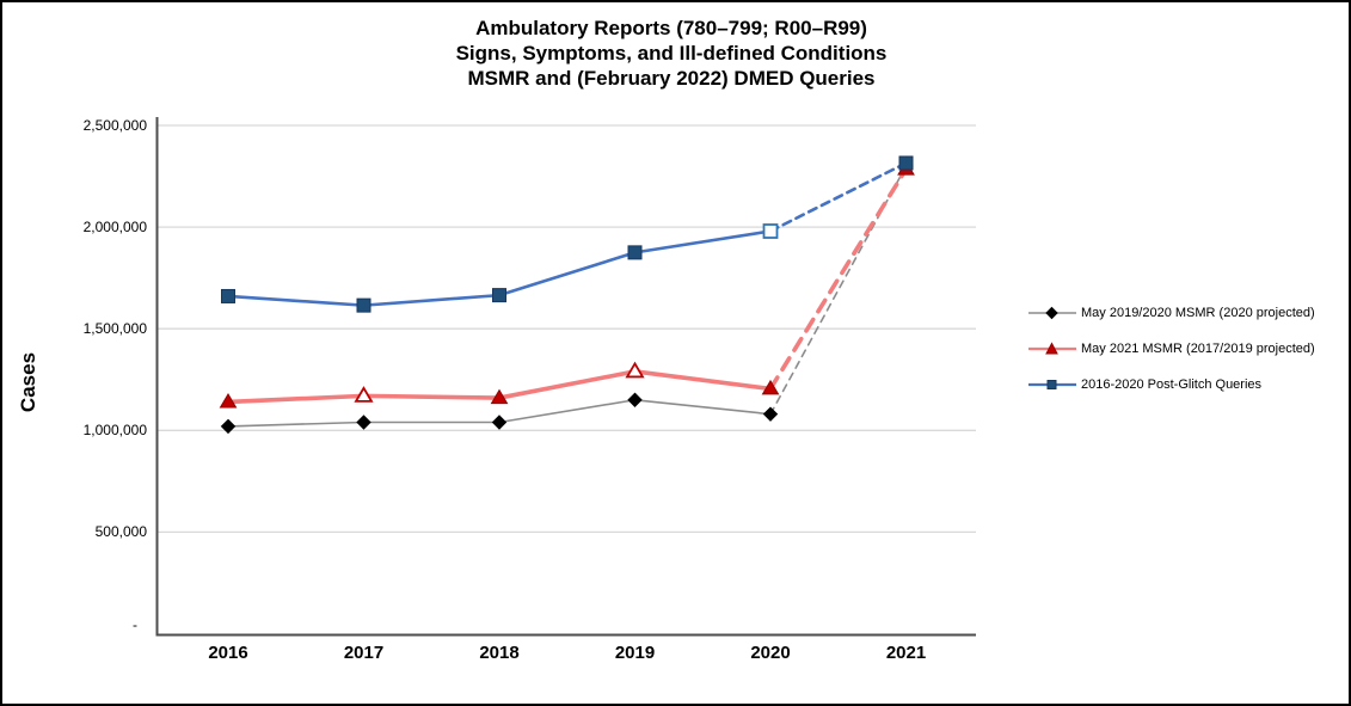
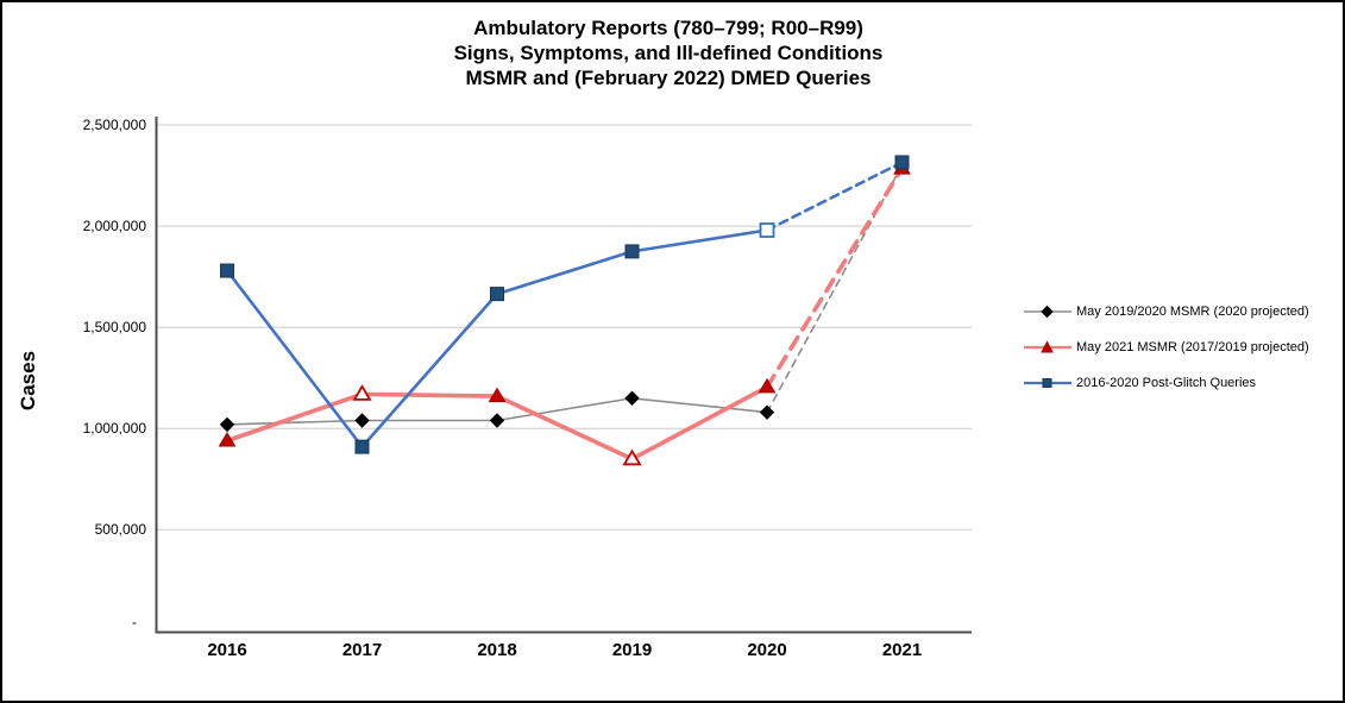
May 2021 MSMR (2017/2019 projected)/2016: 1140000 -> 940000
2016-2020 Post-Glitch Queries/2016: 1660000 -> 1780000
2016-2020 Post-Glitch Queries/2017: 1620000 -> 910000
May 2021 MSMR (2017/2019 projected)/2019: 1290000 -> 850000
